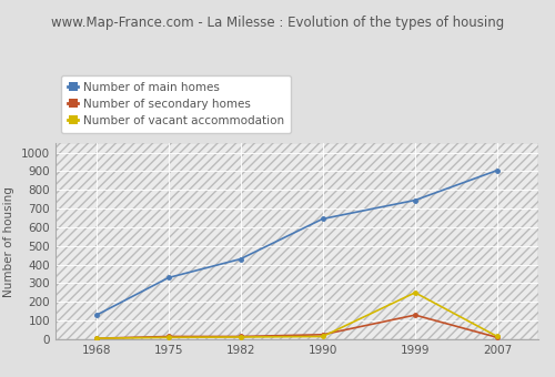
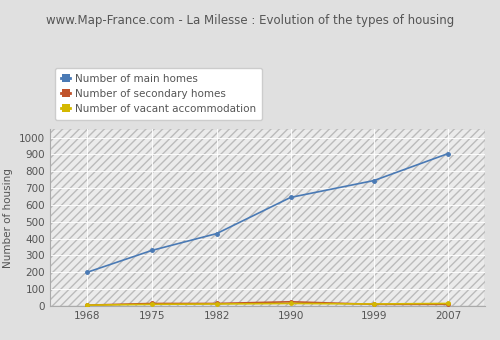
Number of main homes/1968: 130 -> 200
Number of secondary homes/1999: 130 -> 10
Number of vacant accommodation/1999: 250 -> 10
